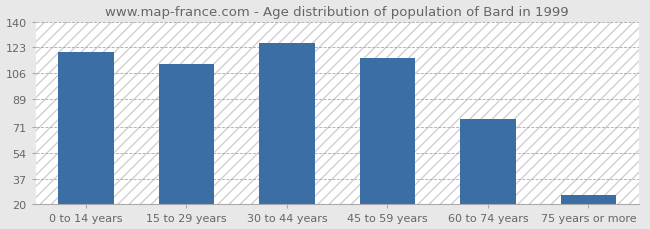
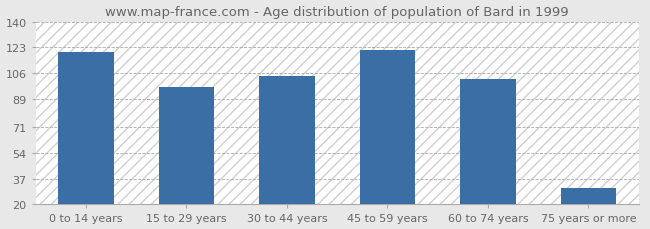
15 to 29 years: 112 -> 97
30 to 44 years: 126 -> 104
45 to 59 years: 116 -> 121
60 to 74 years: 76 -> 102
75 years or more: 26 -> 31
